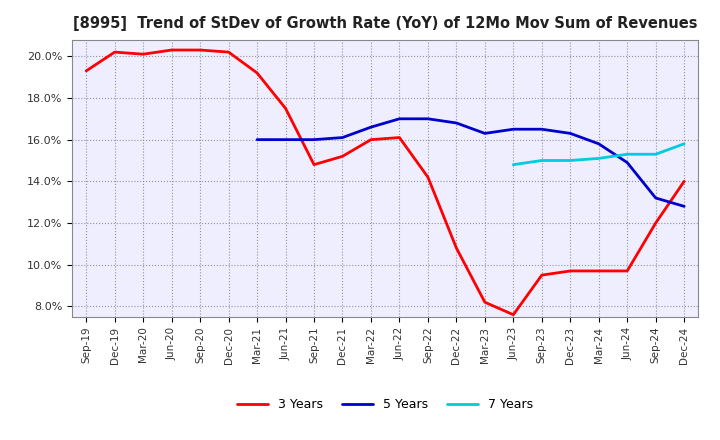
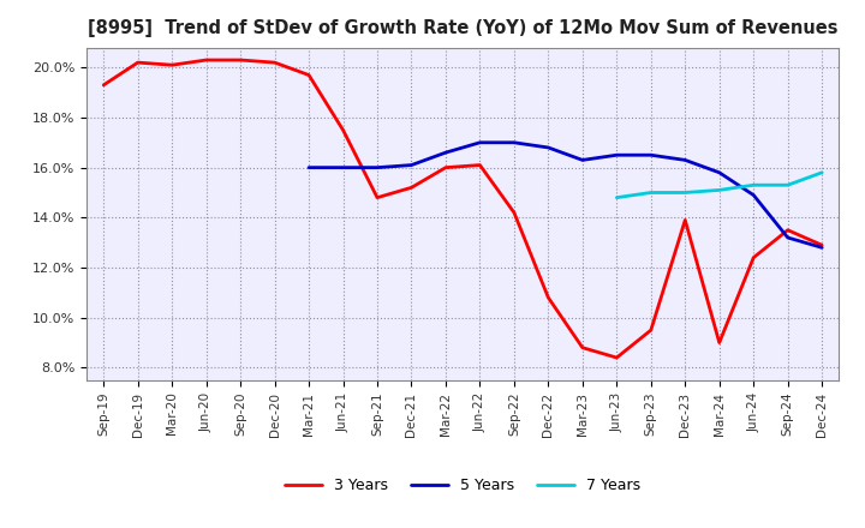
3 Years/Mar-21: 19.2% -> 19.7%
3 Years/Mar-23: 8.2% -> 8.8%
3 Years/Jun-23: 7.6% -> 8.4%
3 Years/Dec-23: 9.7% -> 13.9%
3 Years/Mar-24: 9.7% -> 9.0%
3 Years/Jun-24: 9.7% -> 12.4%
3 Years/Sep-24: 12.0% -> 13.5%
3 Years/Dec-24: 14.0% -> 12.9%
